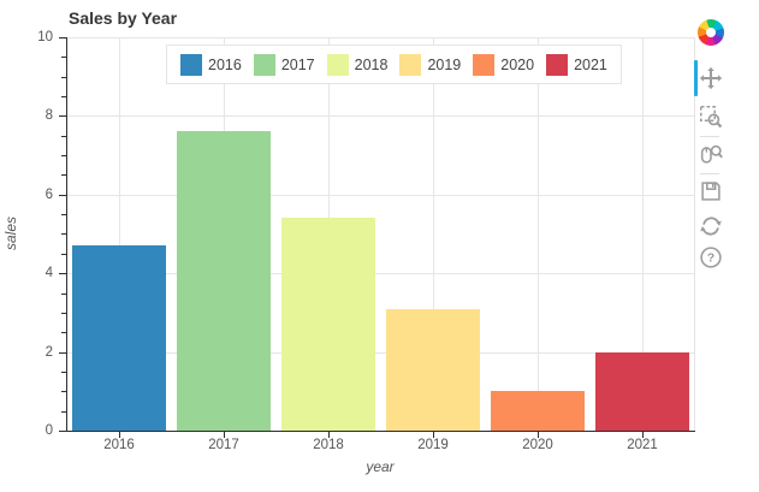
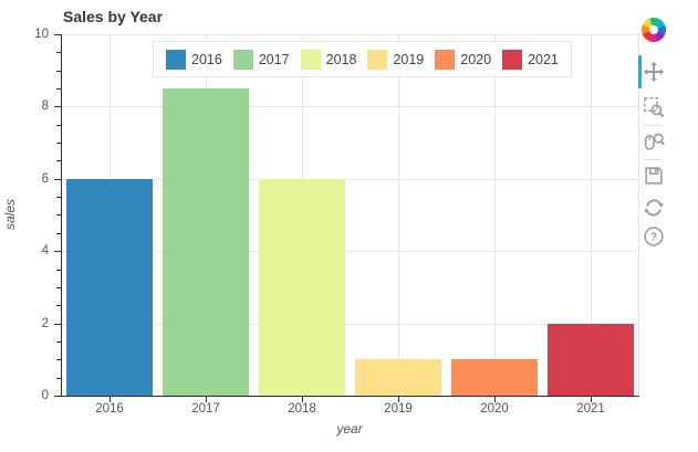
2016: 4.7 -> 6.0
2017: 7.6 -> 8.5
2018: 5.4 -> 6.0
2019: 3.1 -> 1.0
